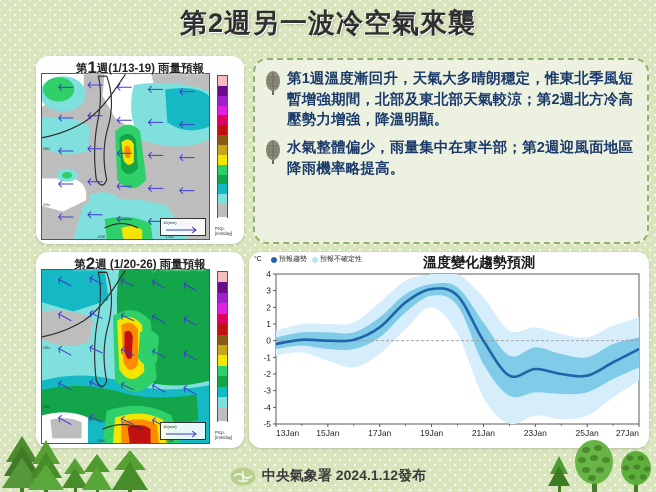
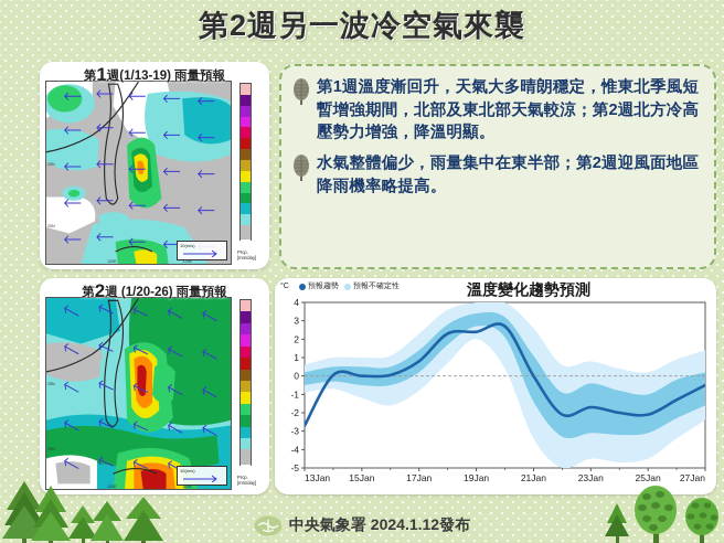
預報趨勢/13Jan: -0.2 -> -2.7
預報趨勢/19Jan: 3.1 -> 2.4
